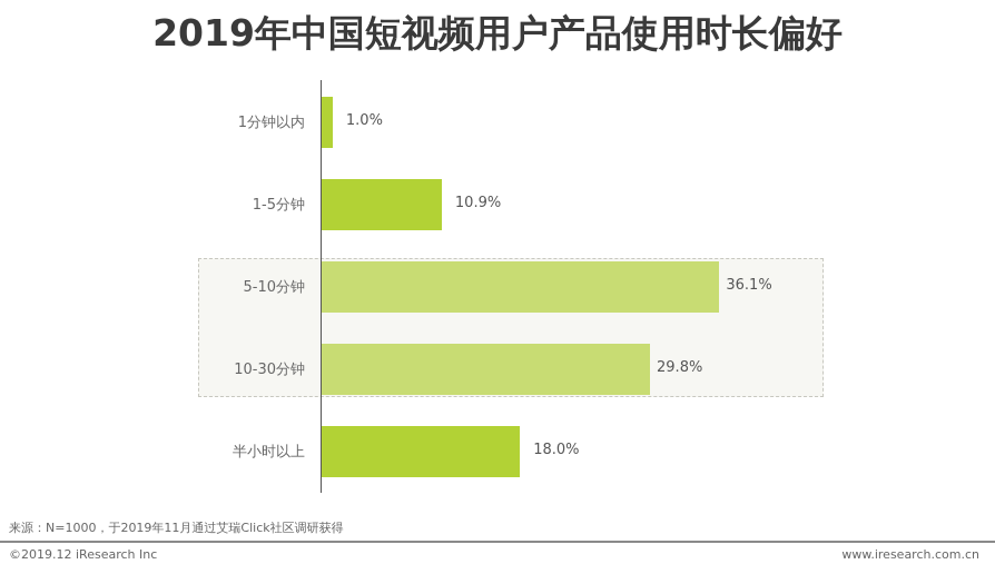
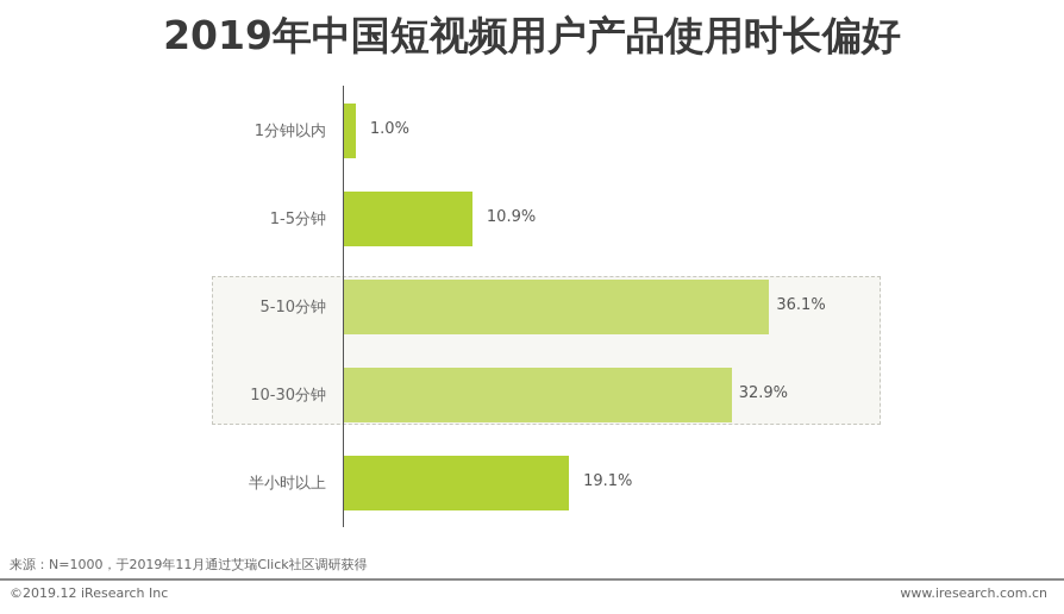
10-30分钟: 29.8% -> 32.9%
半小时以上: 18.0% -> 19.1%
